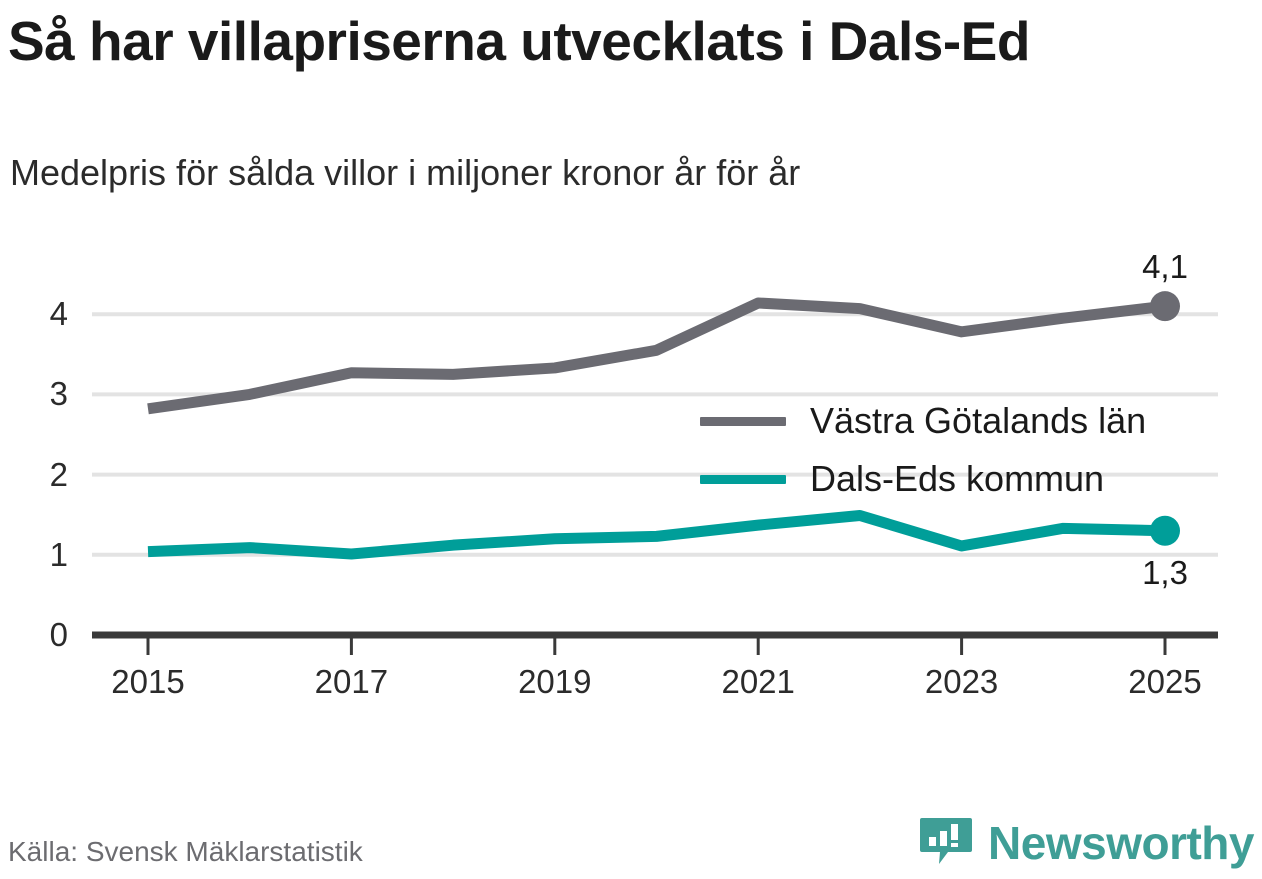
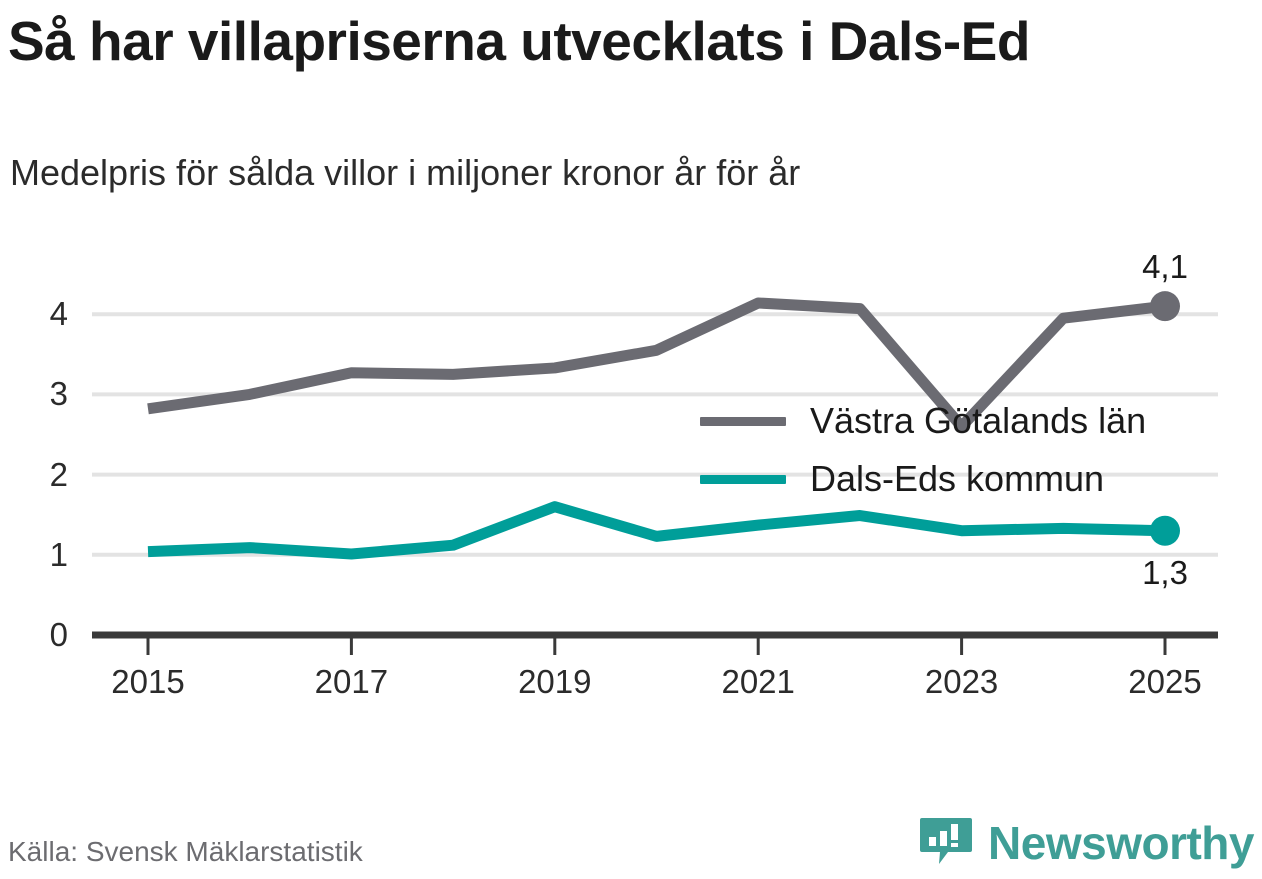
Dals-Eds kommun/2019: 1.2 -> 1.6
Västra Götalands län/2023: 3.8 -> 2.6
Dals-Eds kommun/2023: 1.1 -> 1.3
